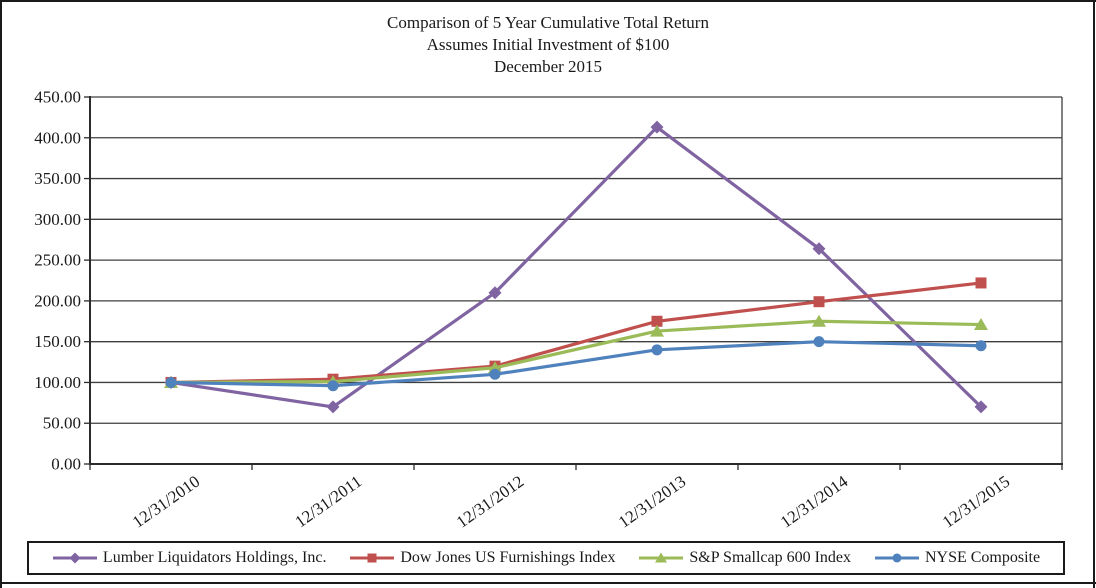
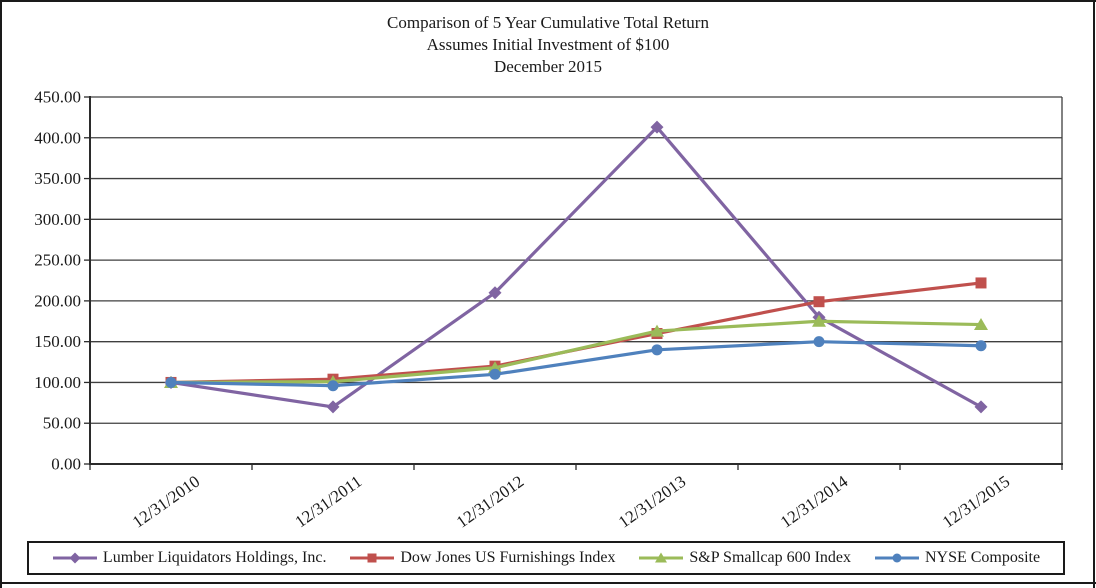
Dow Jones US Furnishings Index/12/31/2013: 180 -> 160
Lumber Liquidators Holdings, Inc./12/31/2014: 260 -> 180
